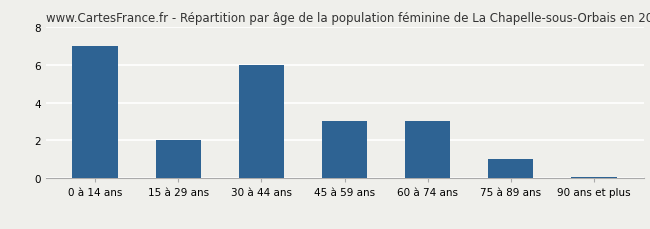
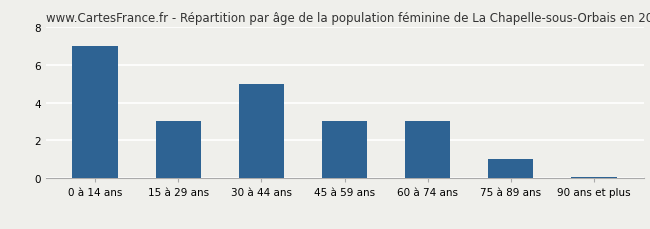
15 à 29 ans: 2.0 -> 3.0
30 à 44 ans: 6.0 -> 5.0
